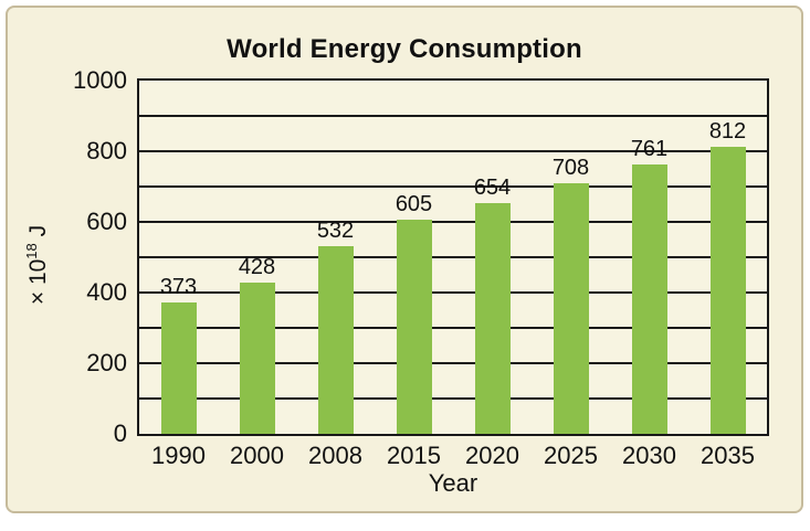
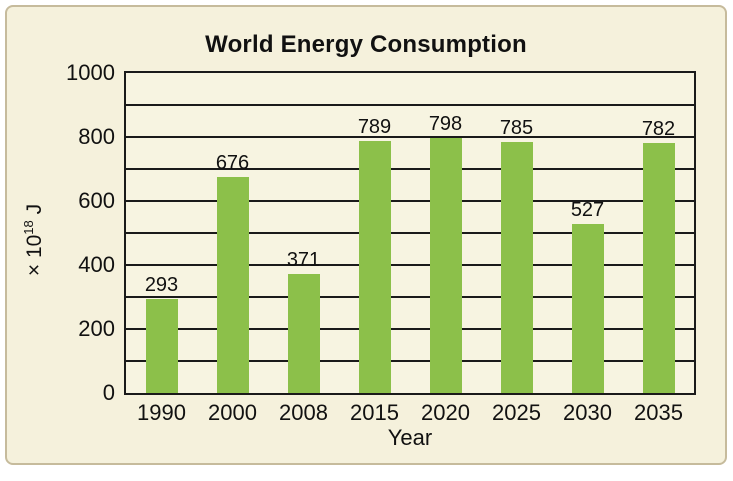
1990: 373 -> 293
2000: 428 -> 676
2008: 532 -> 371
2015: 605 -> 789
2020: 654 -> 798
2025: 708 -> 785
2030: 761 -> 527
2035: 812 -> 782
